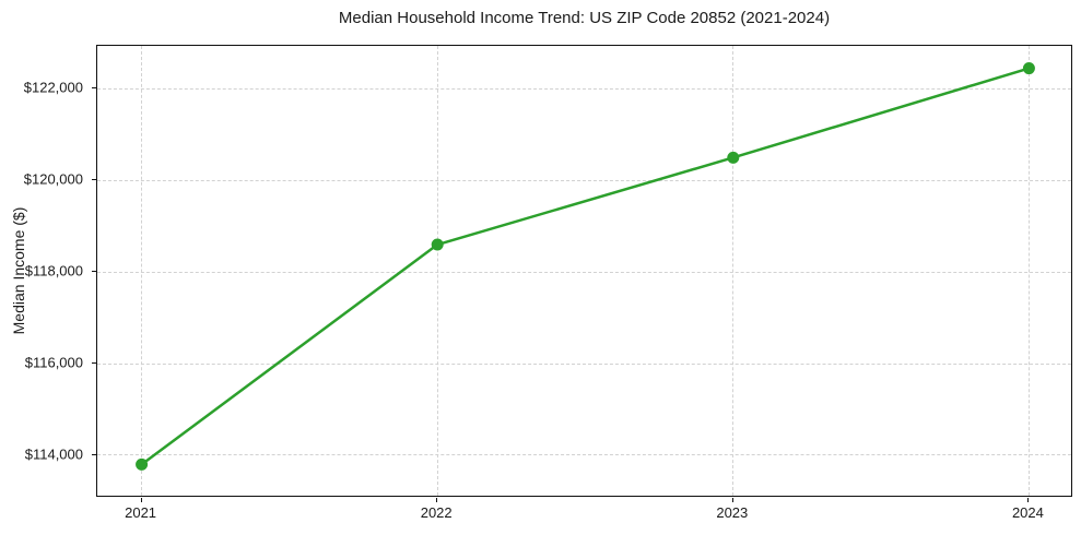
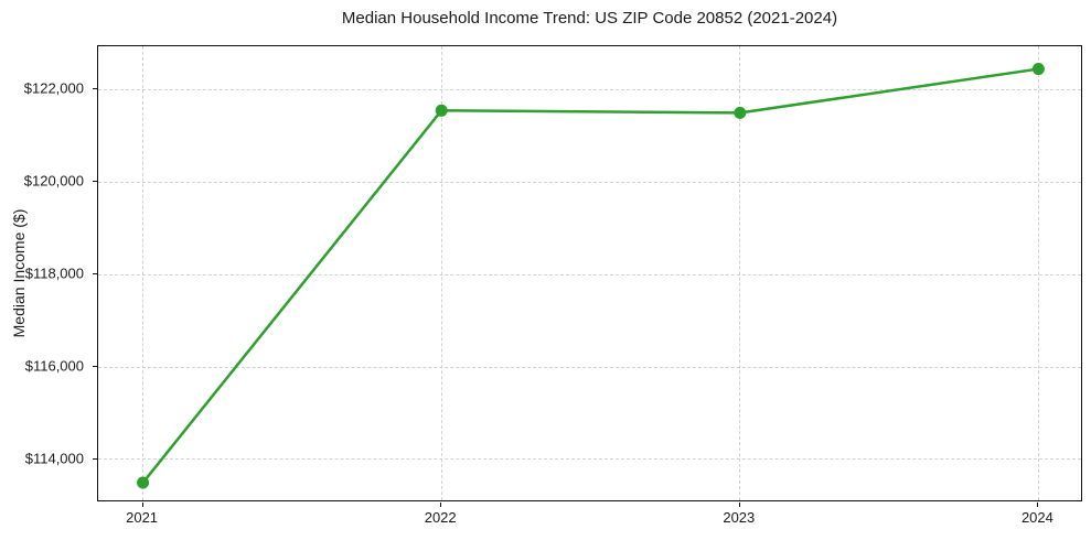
2021: $113800 -> $113500
2022: $118600 -> $121600
2023: $120500 -> $121500
